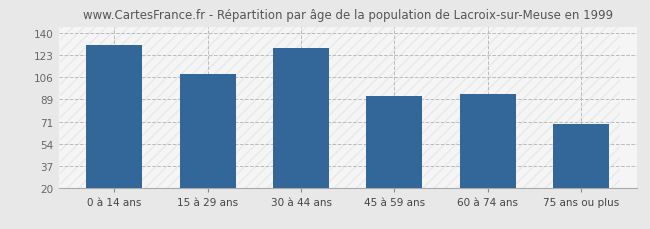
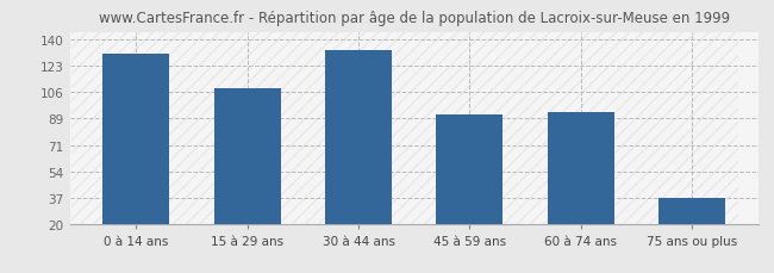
30 à 44 ans: 128 -> 133
75 ans ou plus: 69 -> 37
